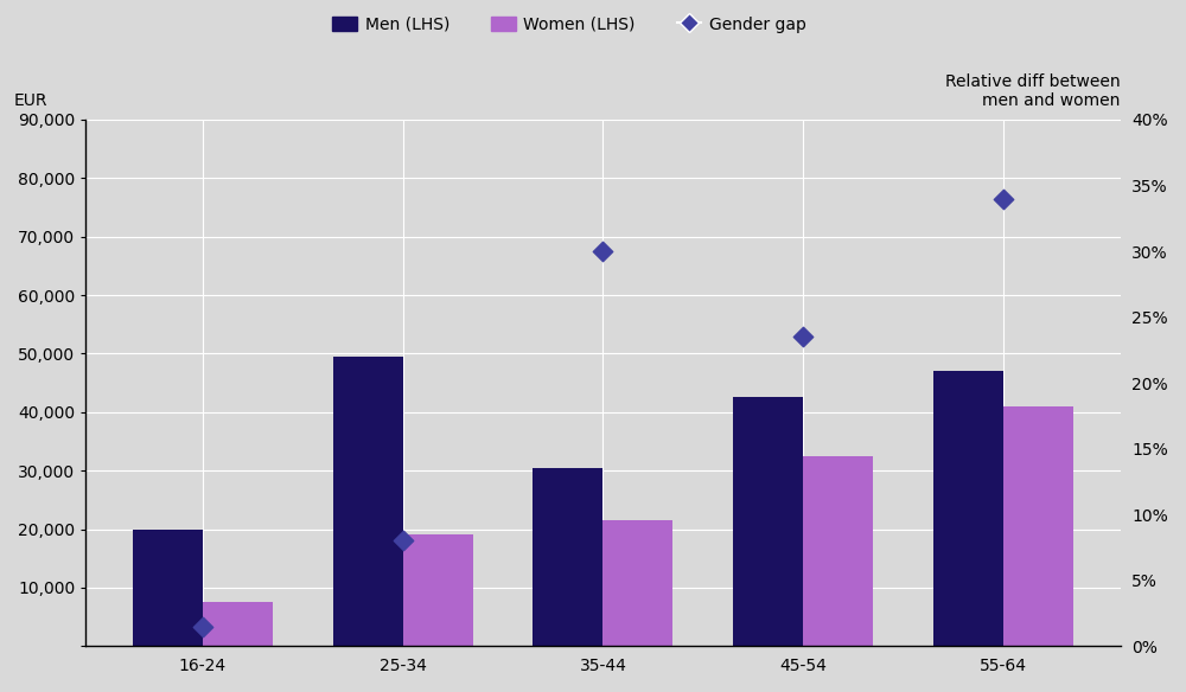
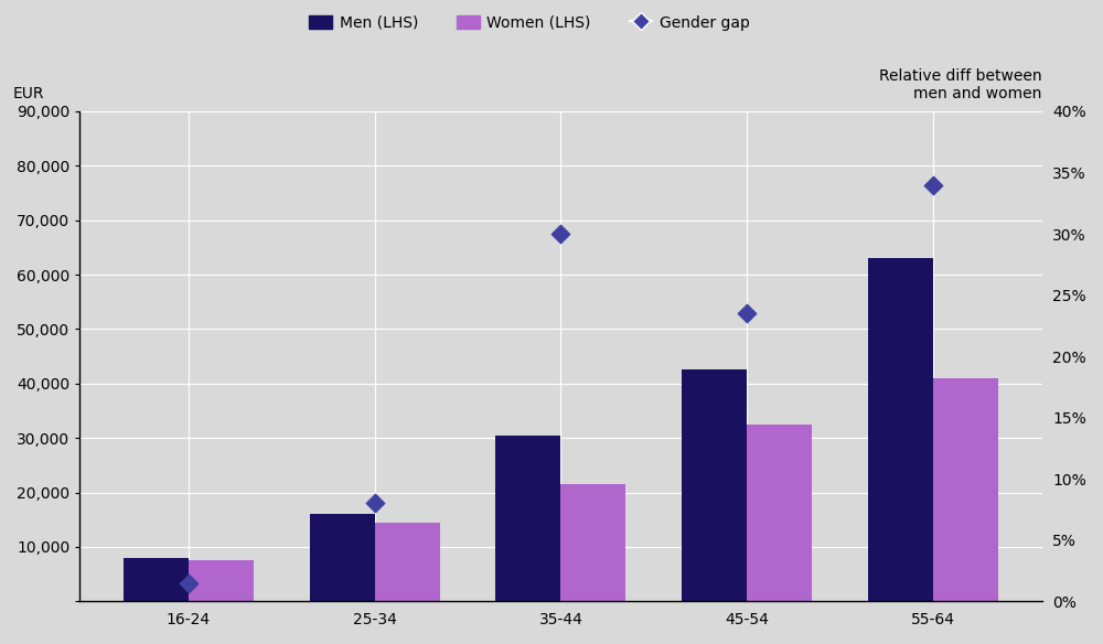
Men (LHS)/16-24: 20,000 -> 8,000
Men (LHS)/25-34: 49,500 -> 16,000
Women (LHS)/25-34: 19,000 -> 14,500
Men (LHS)/55-64: 47,000 -> 63,000
